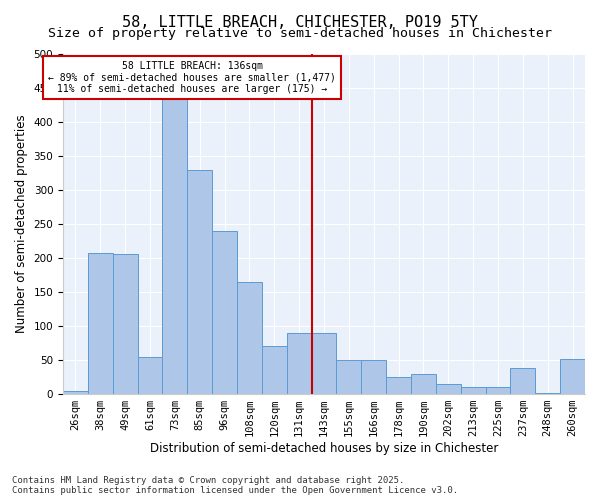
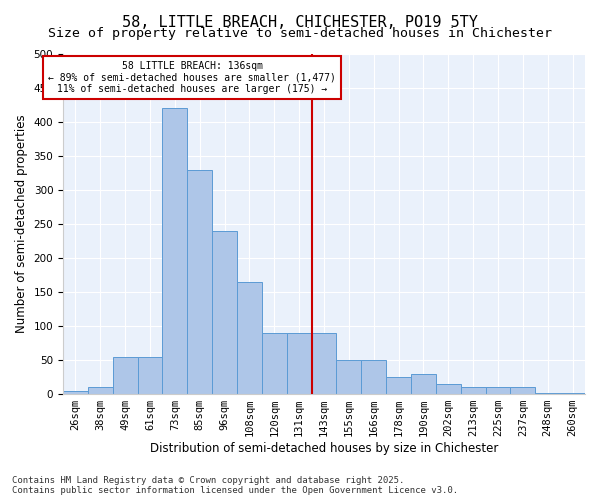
38sqm: 208 -> 10
49sqm: 206 -> 55
73sqm: 436 -> 420
120sqm: 70 -> 90
237sqm: 38 -> 10
260sqm: 52 -> 2
